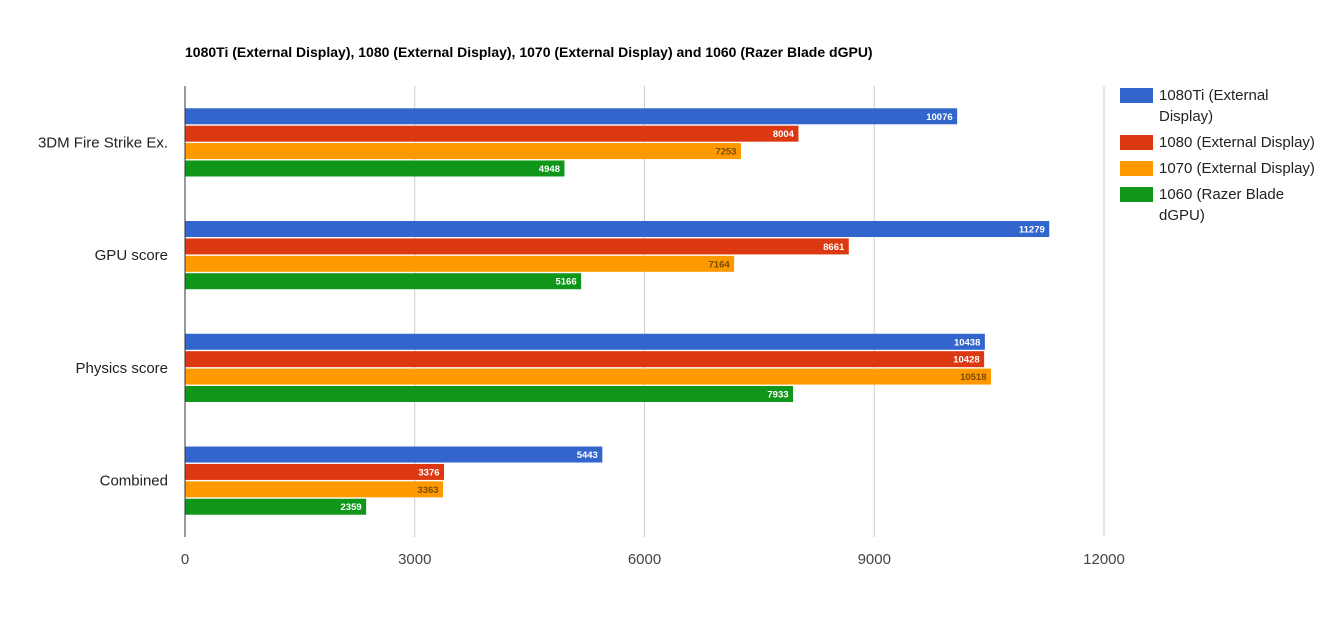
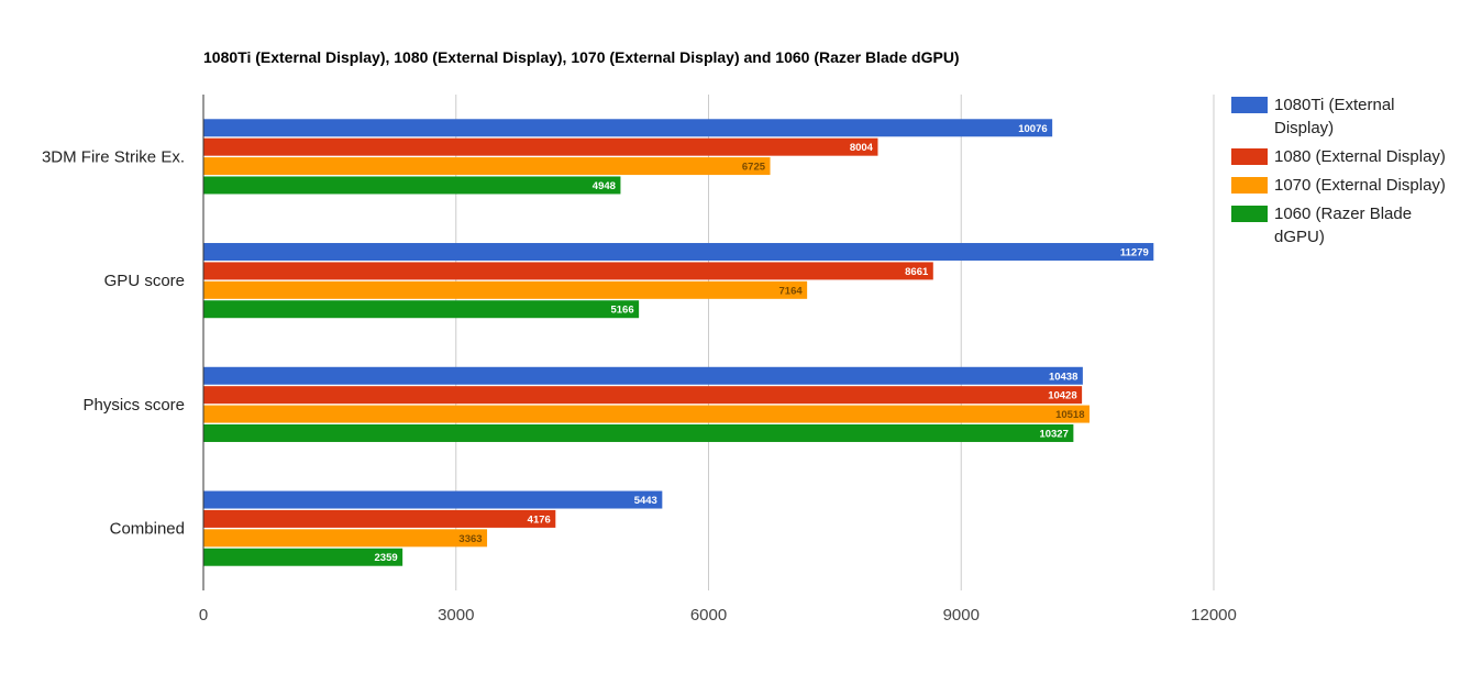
1070 (External Display)/3DM Fire Strike Ex.: 7253 -> 6725
1060 (Razer Blade dGPU)/Physics score: 7933 -> 10327
1080 (External Display)/Combined: 3376 -> 4176
